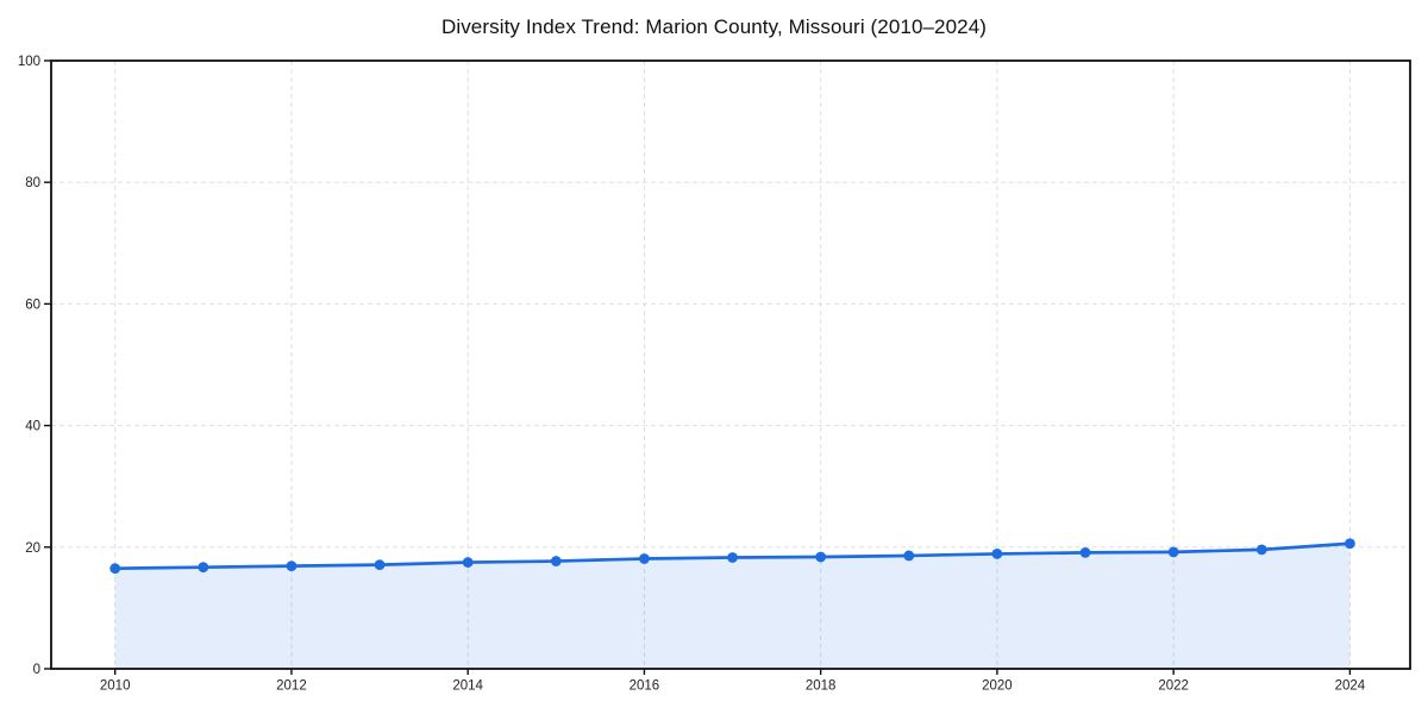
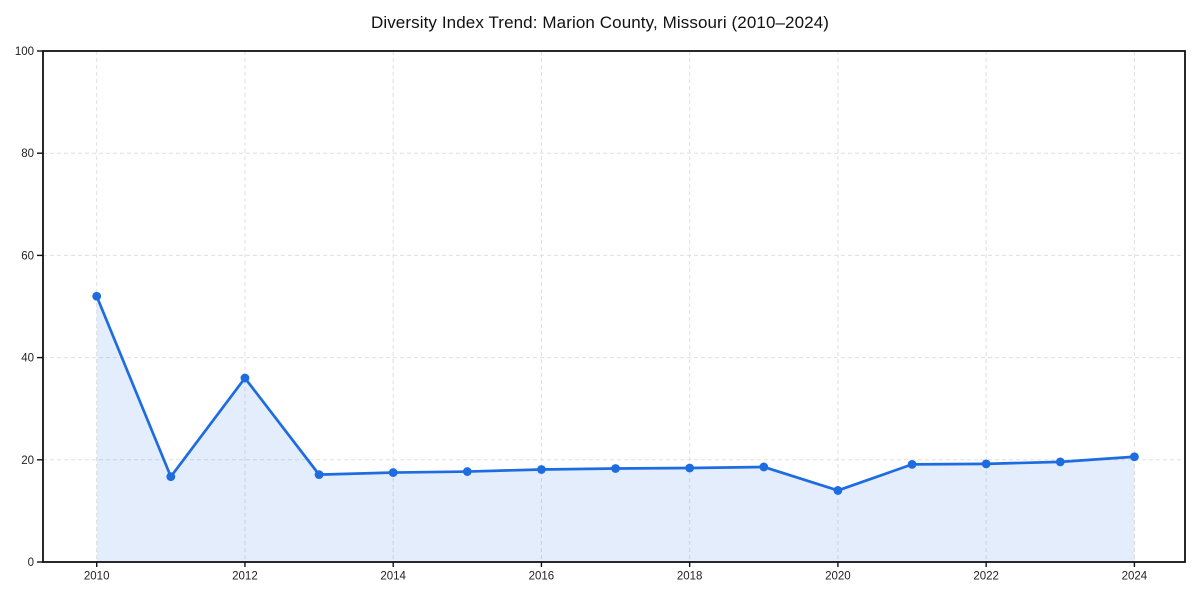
2010: 16 -> 52
2012: 17 -> 36
2020: 19 -> 14
